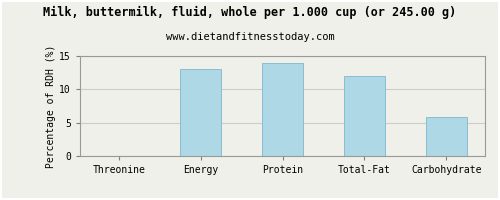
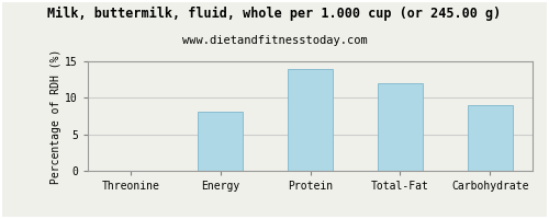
Energy: 13.0 -> 8.1
Carbohydrate: 5.8 -> 9.0
